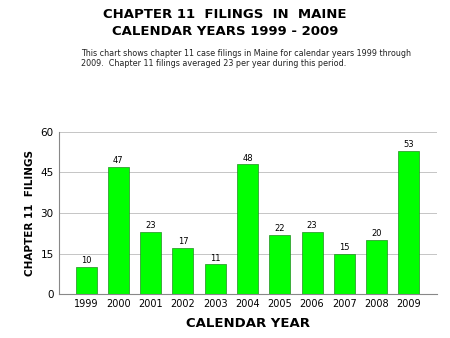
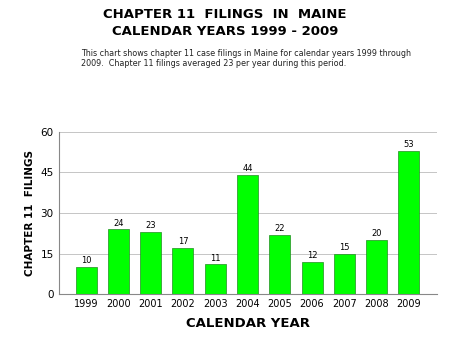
2000: 47 -> 24
2004: 48 -> 44
2006: 23 -> 12
